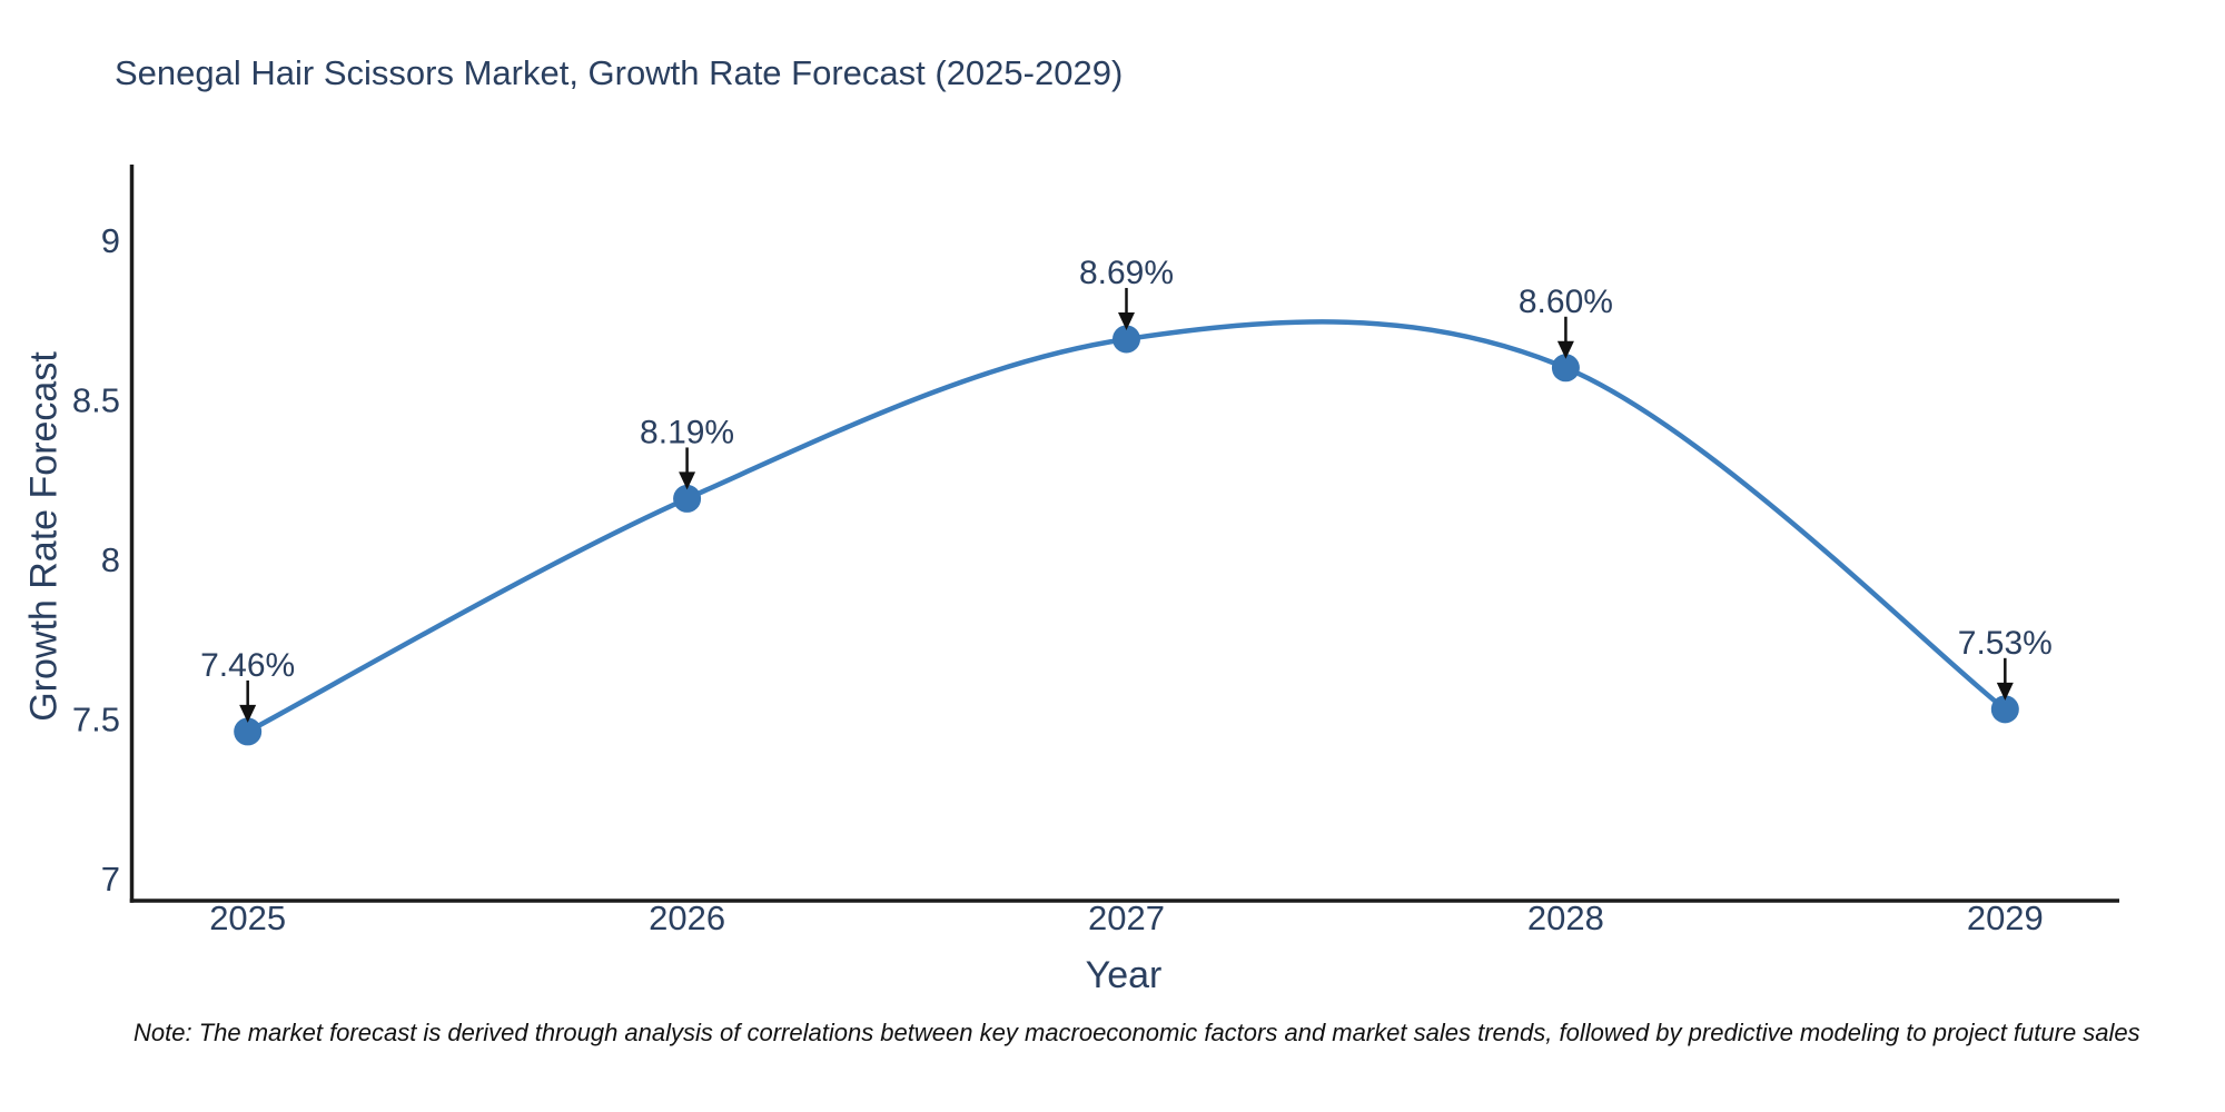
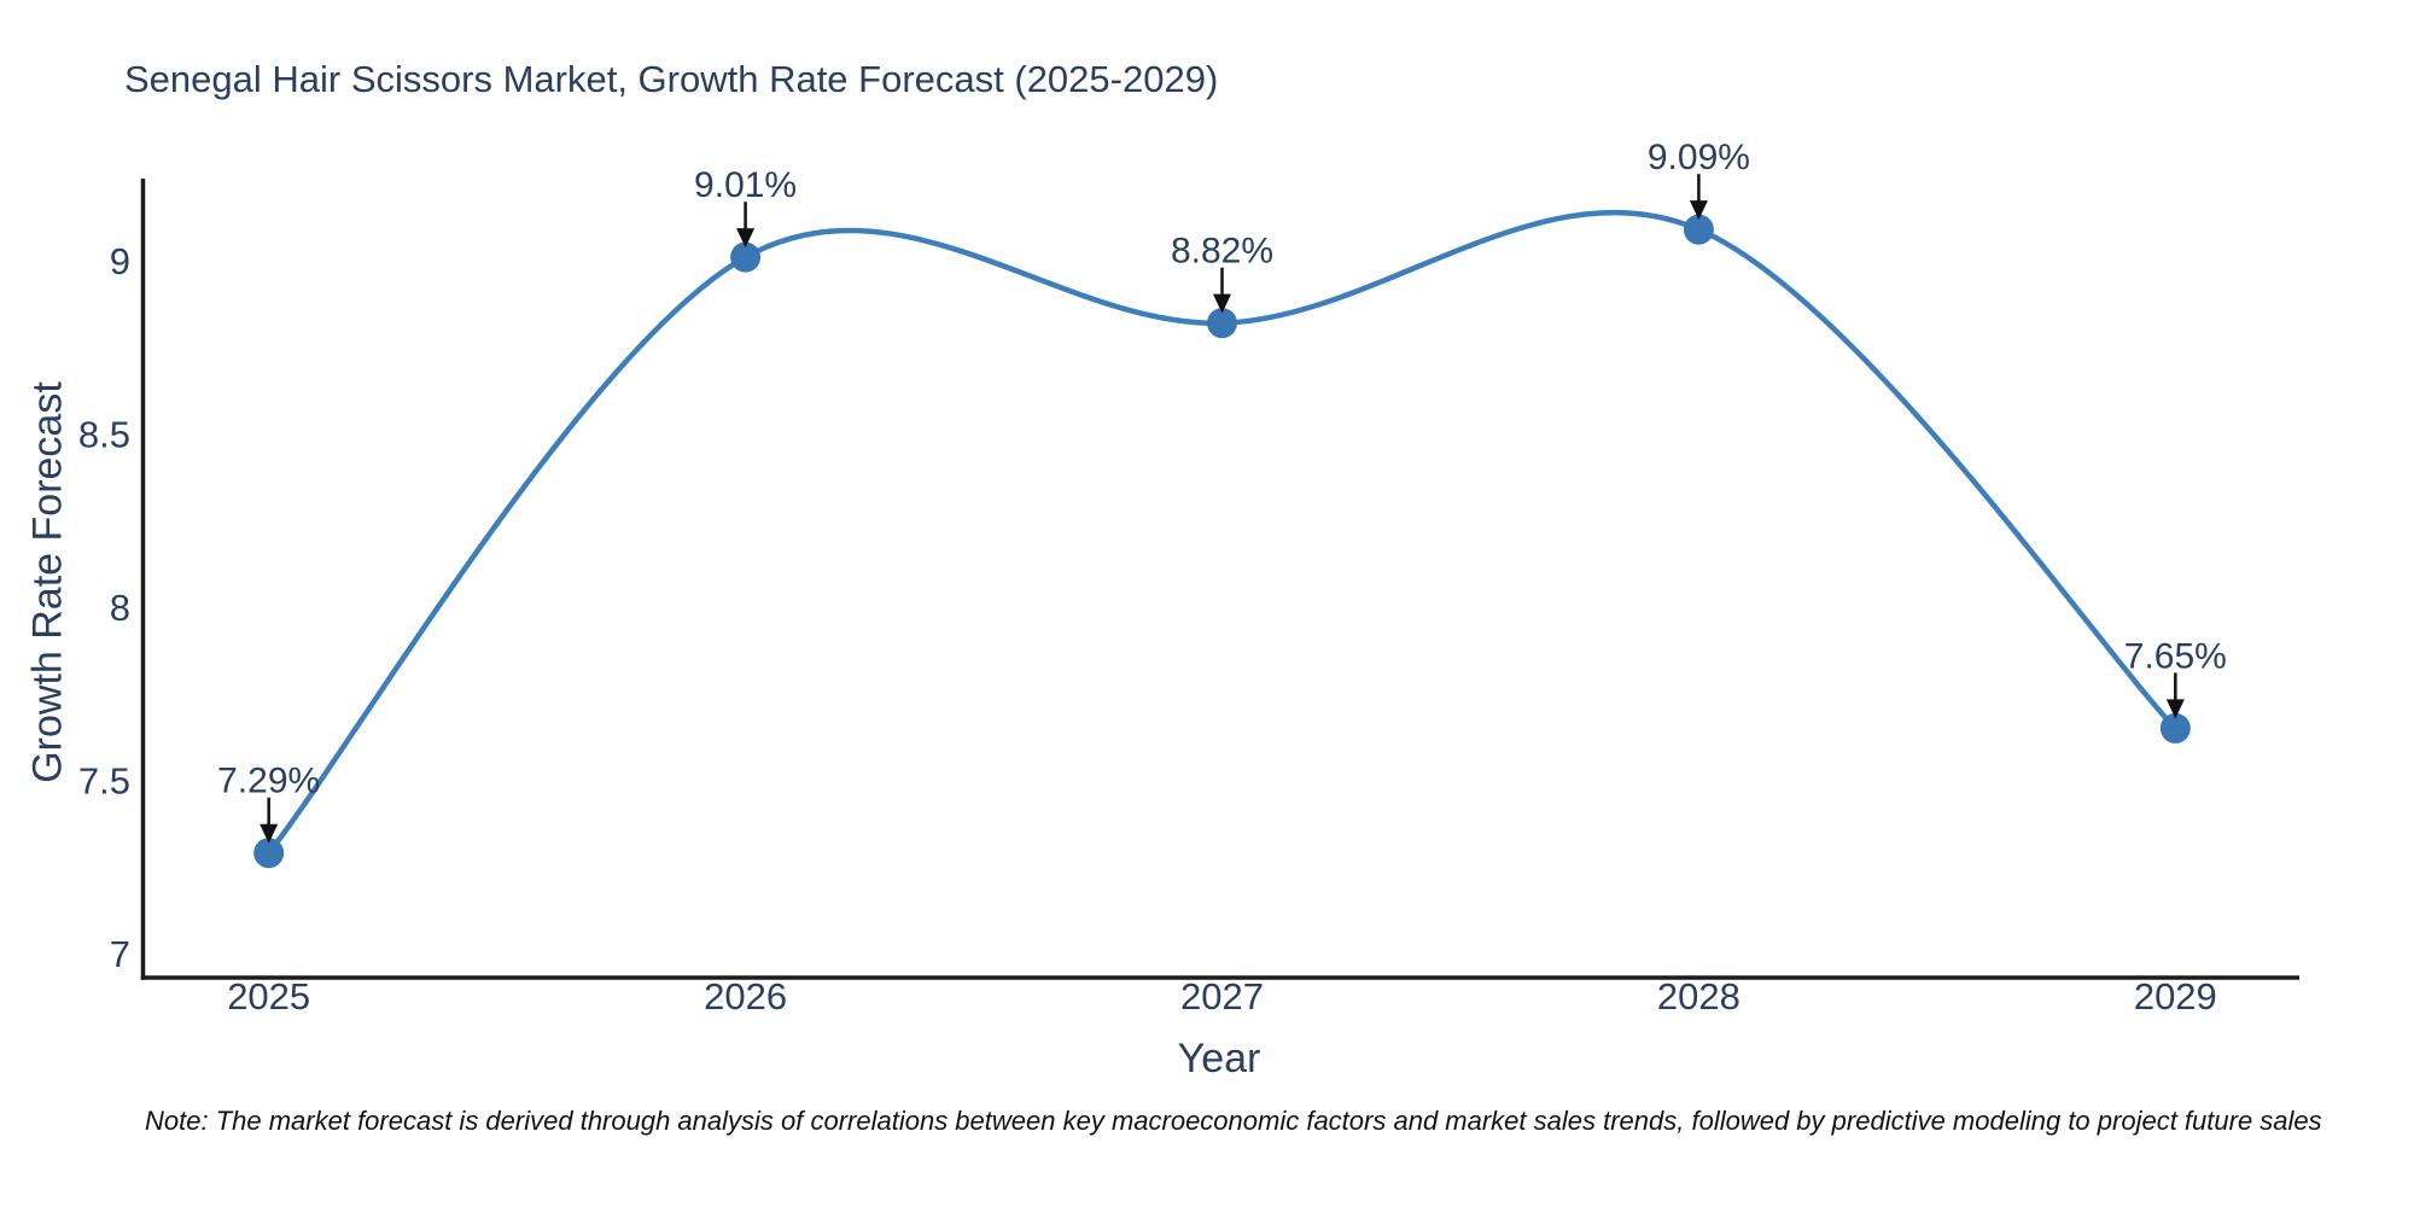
2025: 7.46% -> 7.29%
2026: 8.19% -> 9.01%
2027: 8.69% -> 8.82%
2028: 8.60% -> 9.09%
2029: 7.53% -> 7.65%
